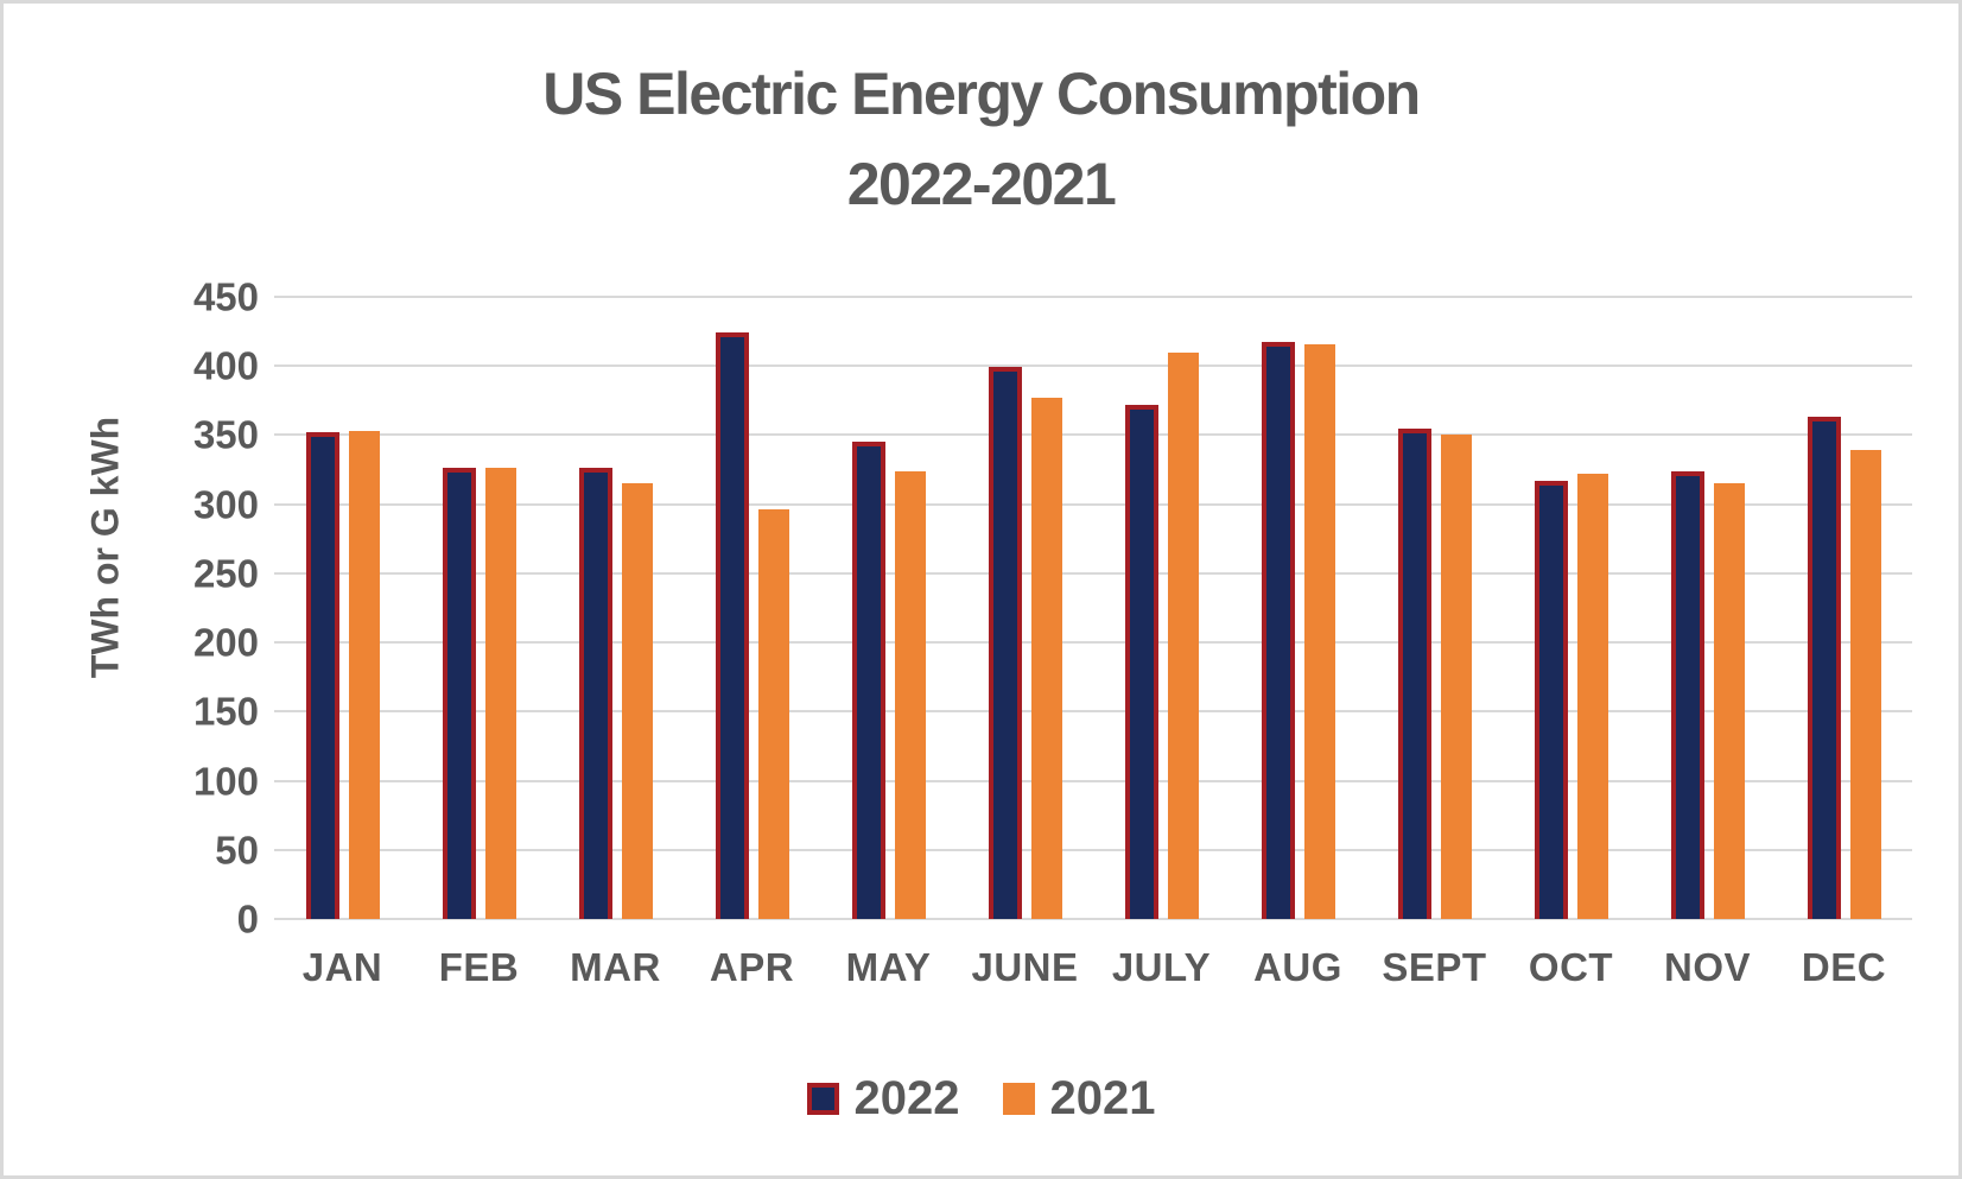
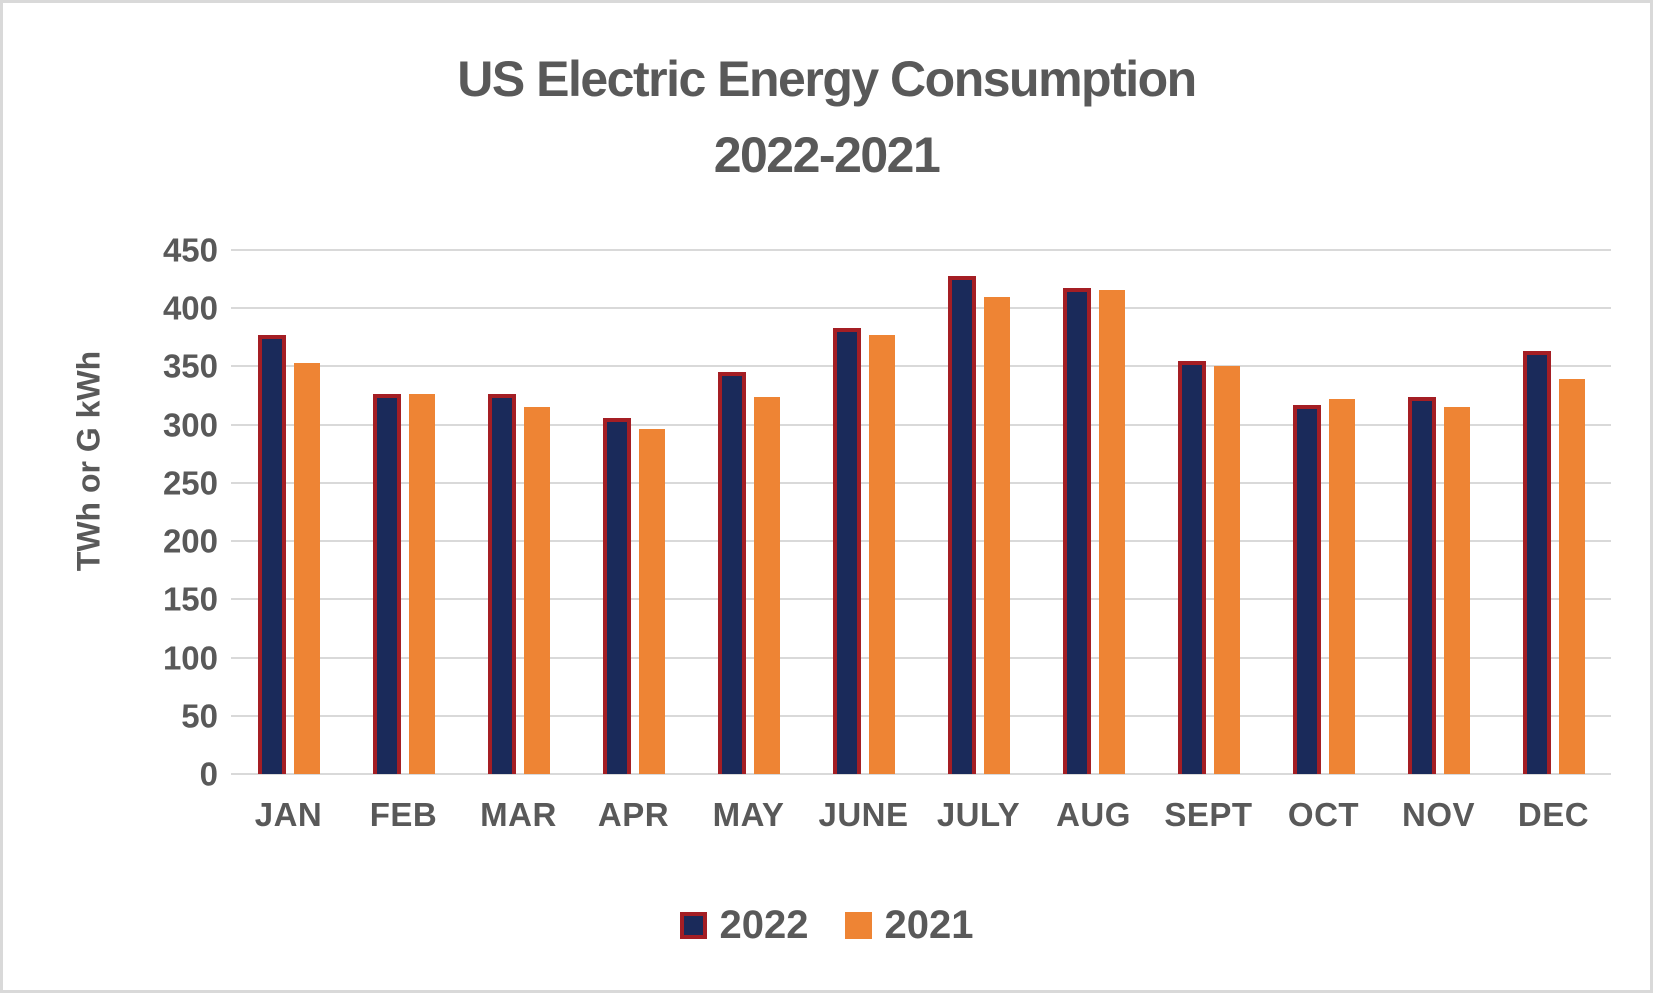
2022/JAN: 352 -> 377
2022/APR: 424 -> 306
2022/JUNE: 399 -> 383
2022/JULY: 372 -> 428
